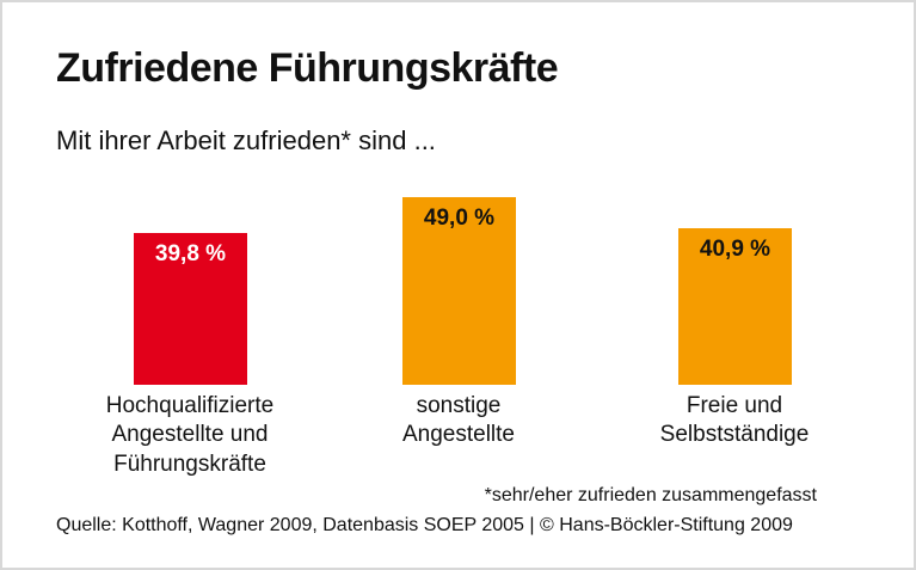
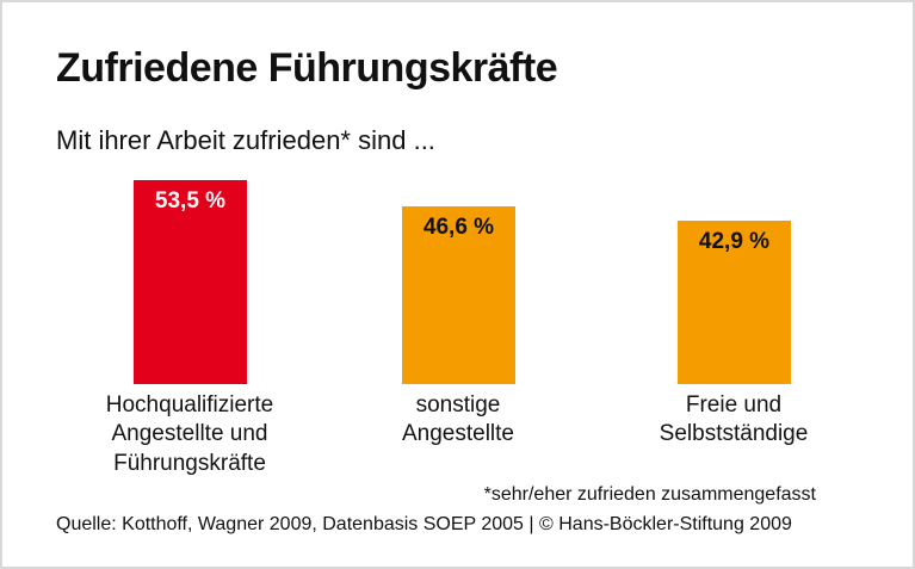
Hochqualifizierte Angestellte und Führungskräfte: 39,8 -> 53,5
sonstige Angestellte: 49,0 -> 46,6
Freie und Selbstständige: 40,9 -> 42,9
